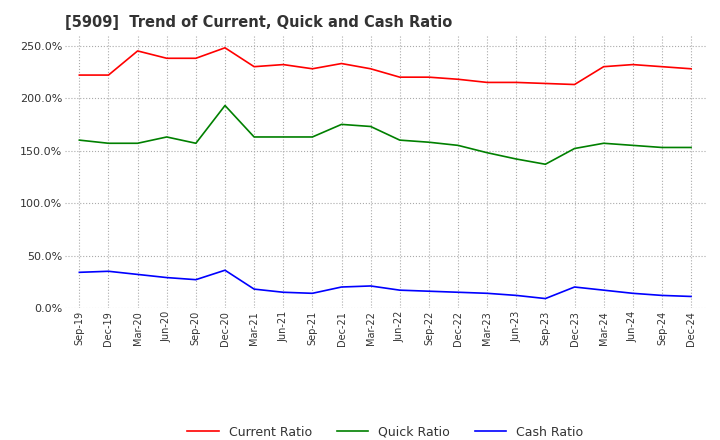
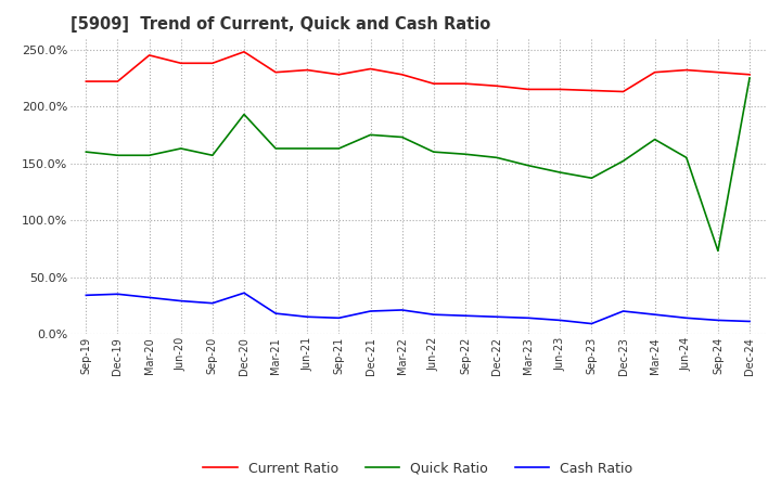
Quick Ratio/Mar-24: 157% -> 171%
Quick Ratio/Sep-24: 153% -> 73%
Quick Ratio/Dec-24: 153% -> 225%
